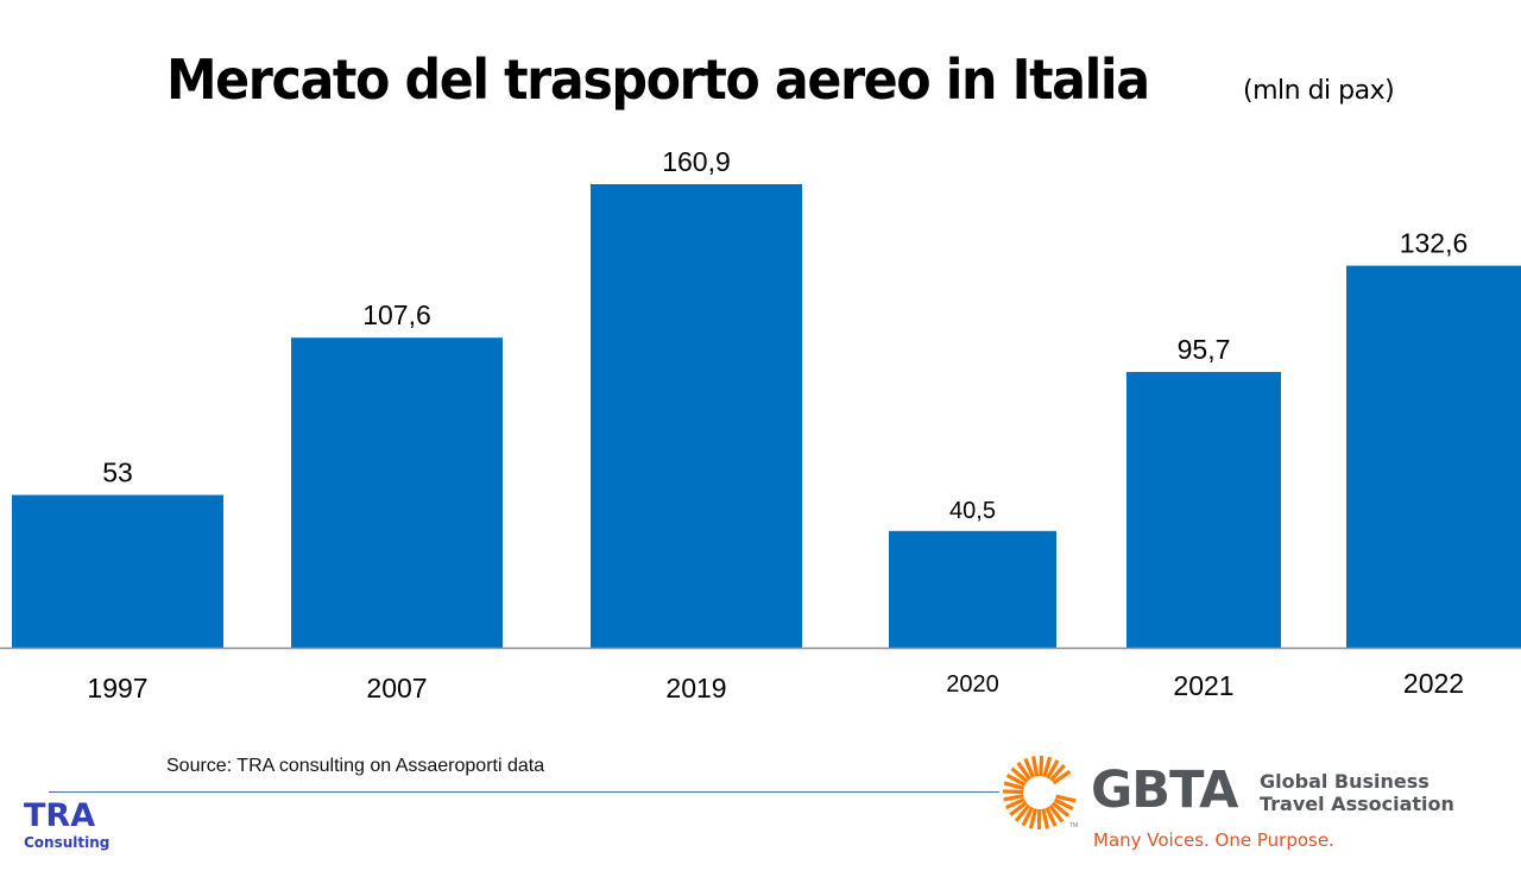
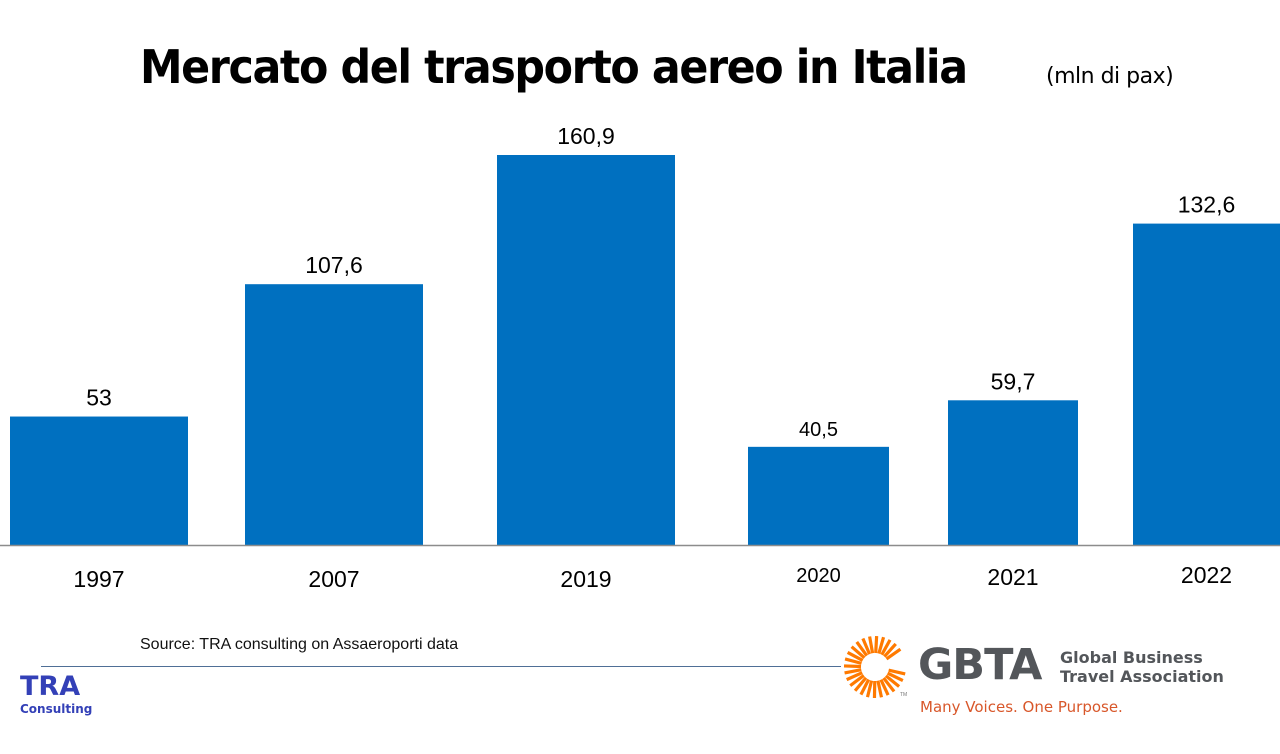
2021: 95,7 -> 59,7
